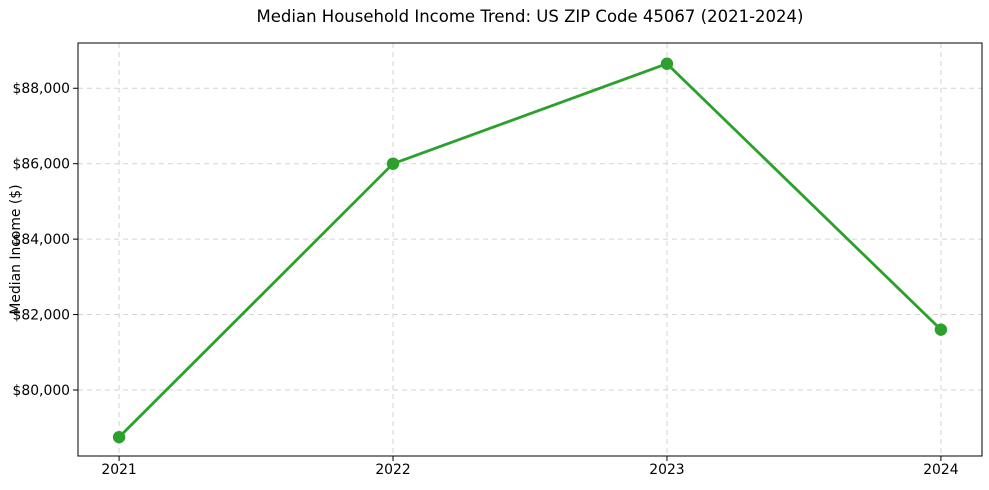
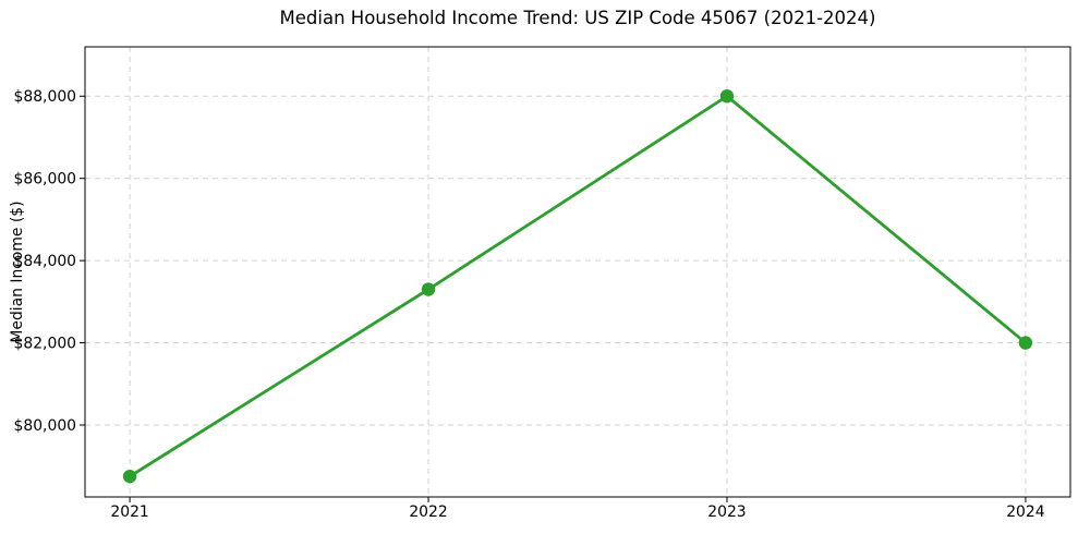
2022: $86000 -> $83300
2023: $88600 -> $88000
2024: $81600 -> $82000
